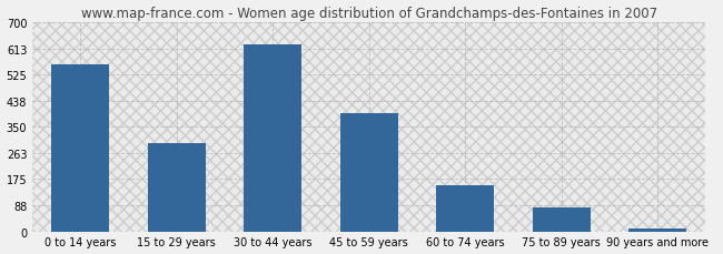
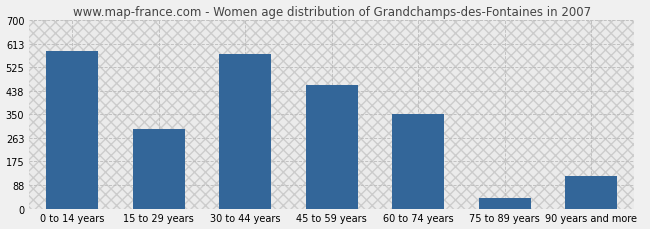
0 to 14 years: 560 -> 585
30 to 44 years: 625 -> 575
45 to 59 years: 395 -> 460
60 to 74 years: 155 -> 350
75 to 89 years: 80 -> 40
90 years and more: 8 -> 120
